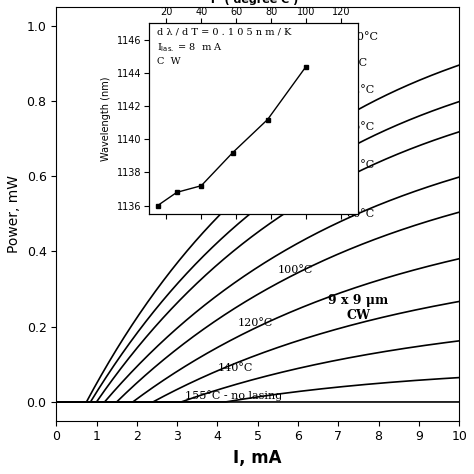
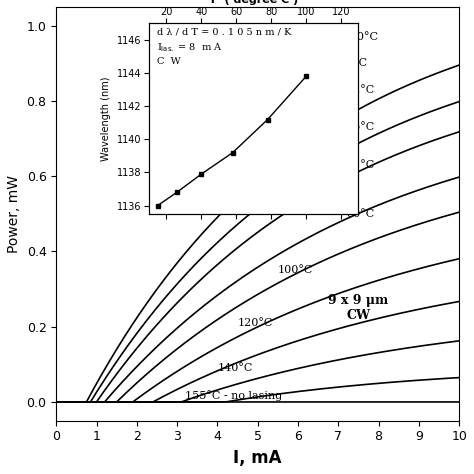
40: 1137.2 -> 1137.9
100: 1144.4 -> 1143.8
